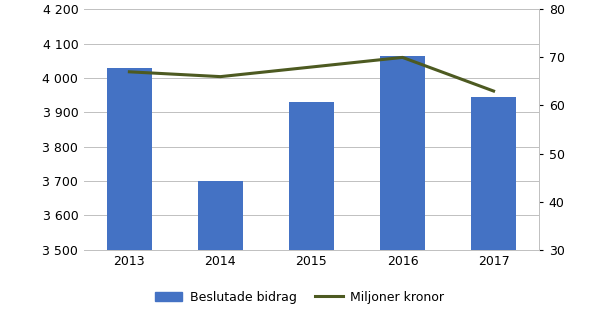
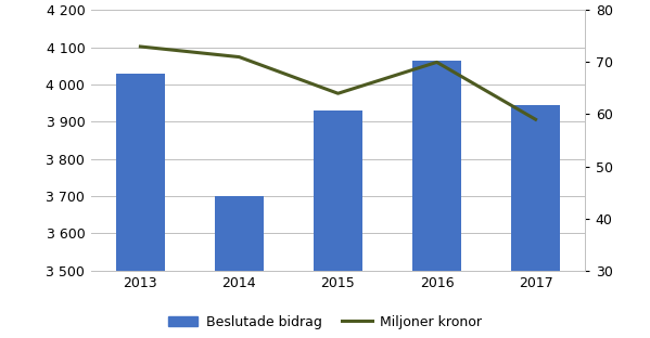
Miljoner kronor/2013: 67 -> 73
Miljoner kronor/2014: 66 -> 71
Miljoner kronor/2015: 68 -> 64
Miljoner kronor/2017: 63 -> 59
